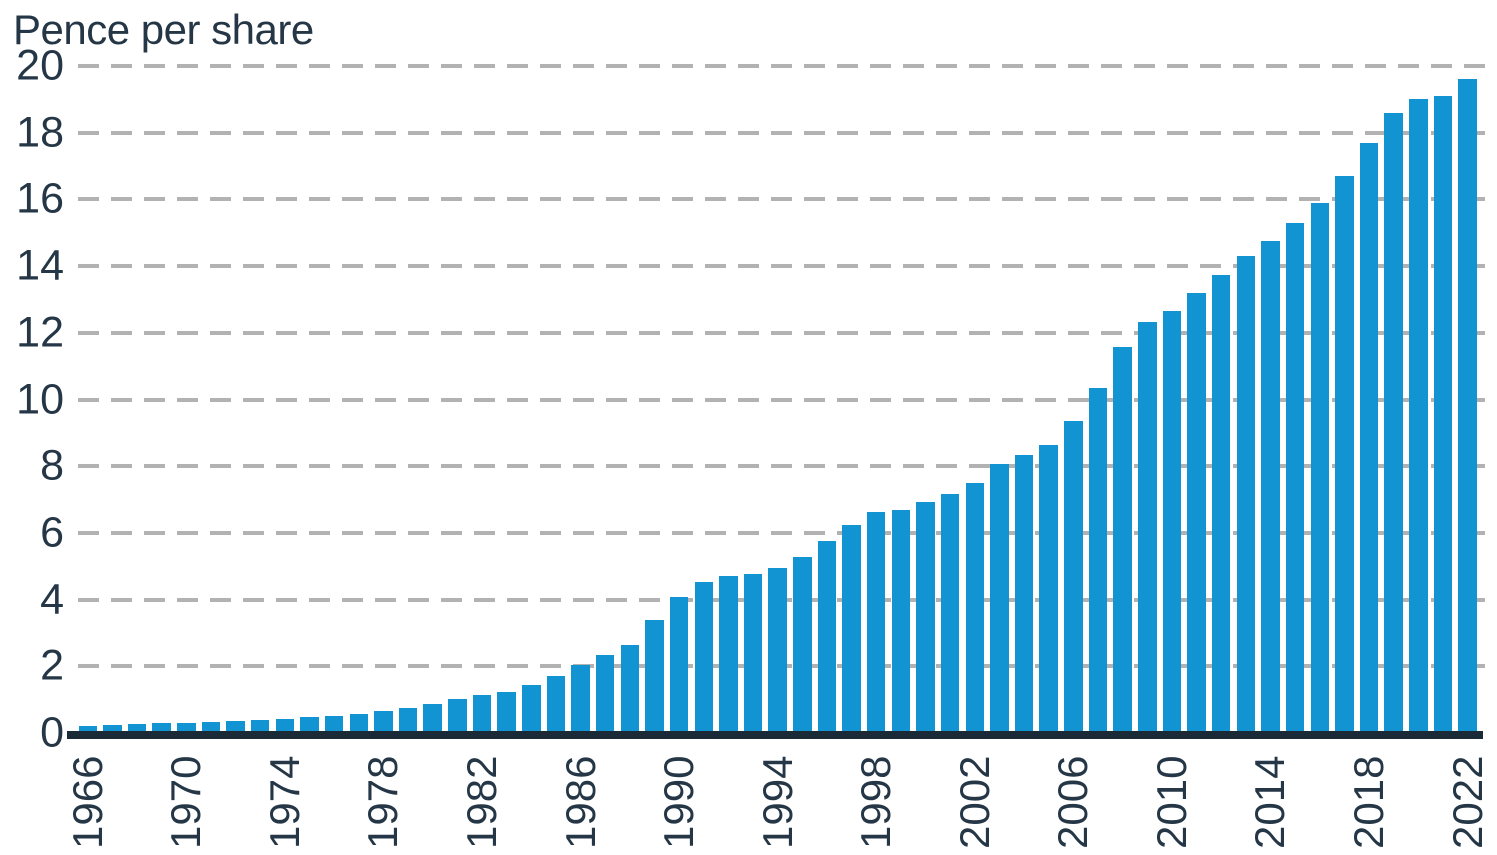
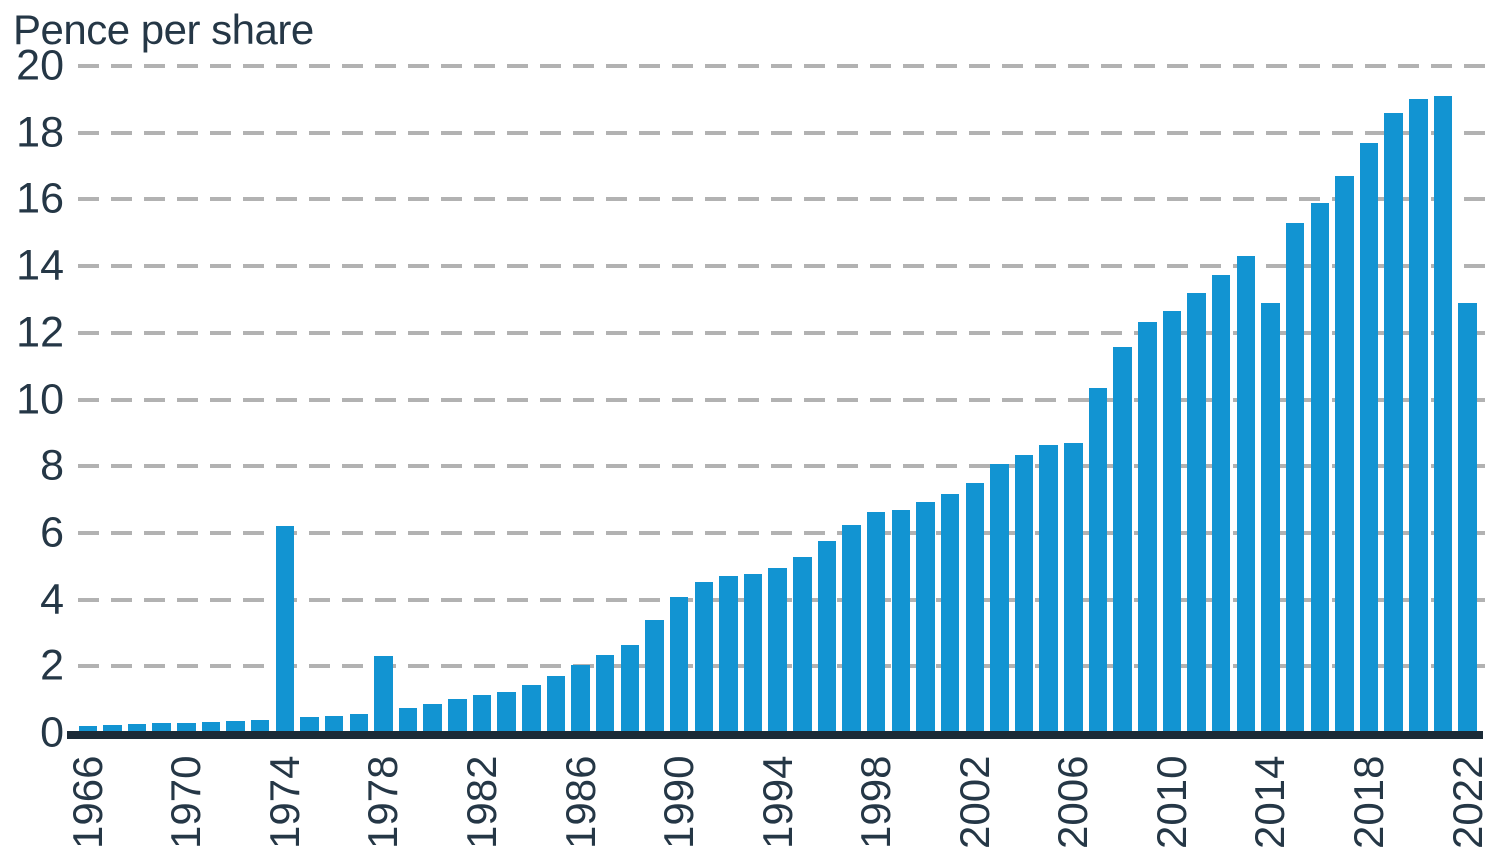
1974: 0.4 -> 6.2
1978: 0.7 -> 2.3
2006: 9.3 -> 8.7
2014: 14.8 -> 12.9
2022: 19.6 -> 12.9
